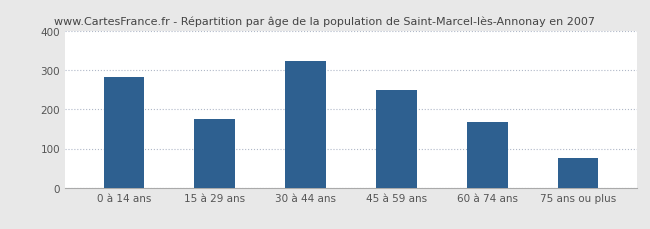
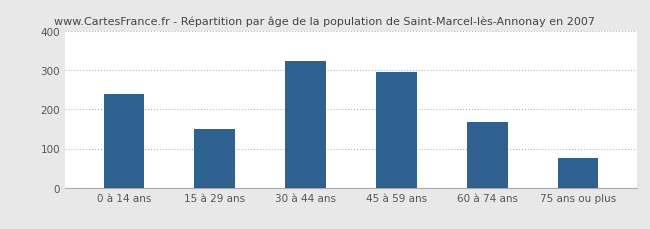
0 à 14 ans: 283 -> 240
15 à 29 ans: 175 -> 150
45 à 59 ans: 250 -> 295
